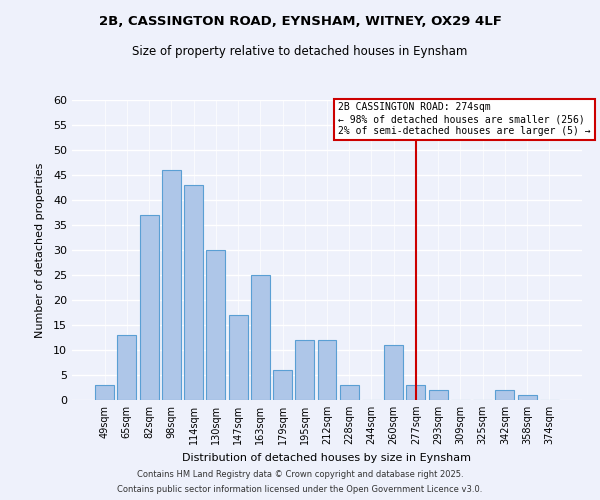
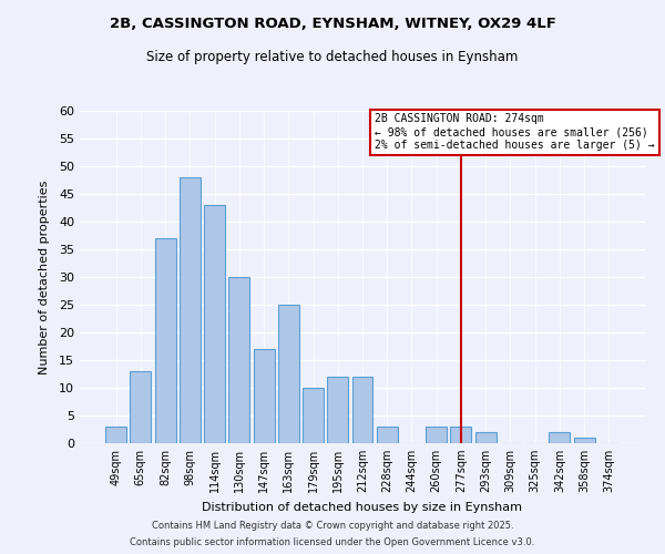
98sqm: 46 -> 48
179sqm: 6 -> 10
260sqm: 11 -> 3
